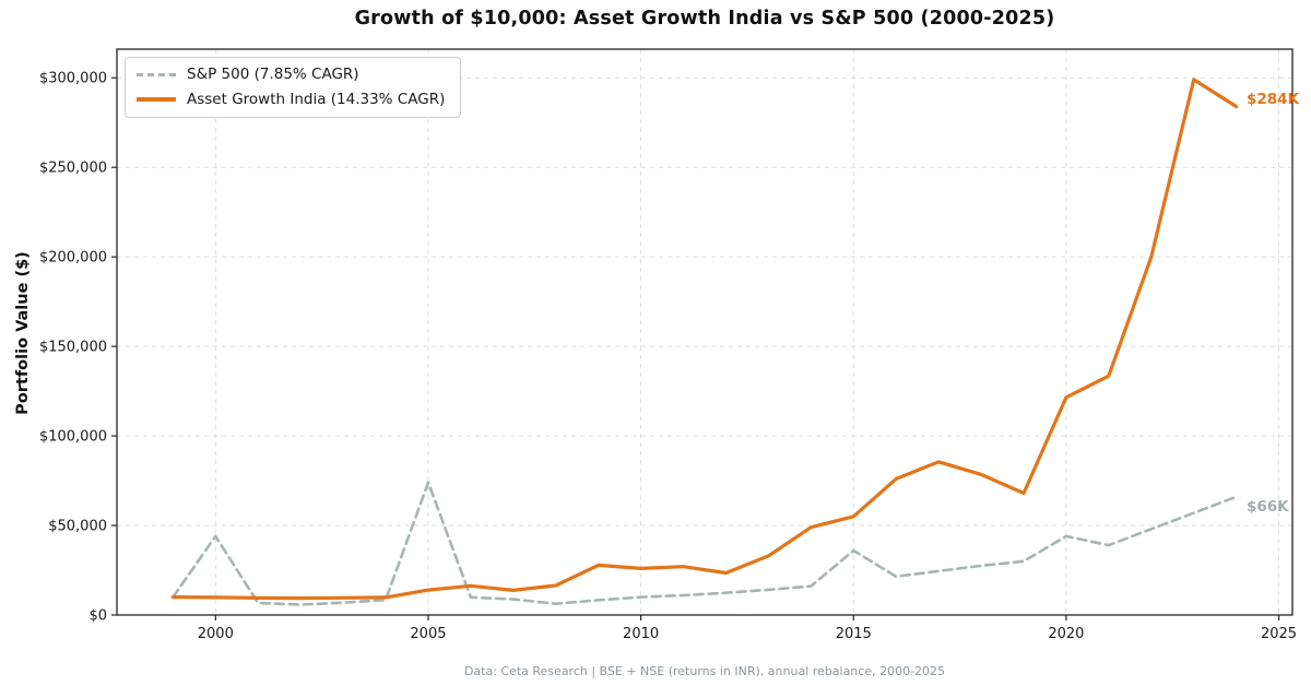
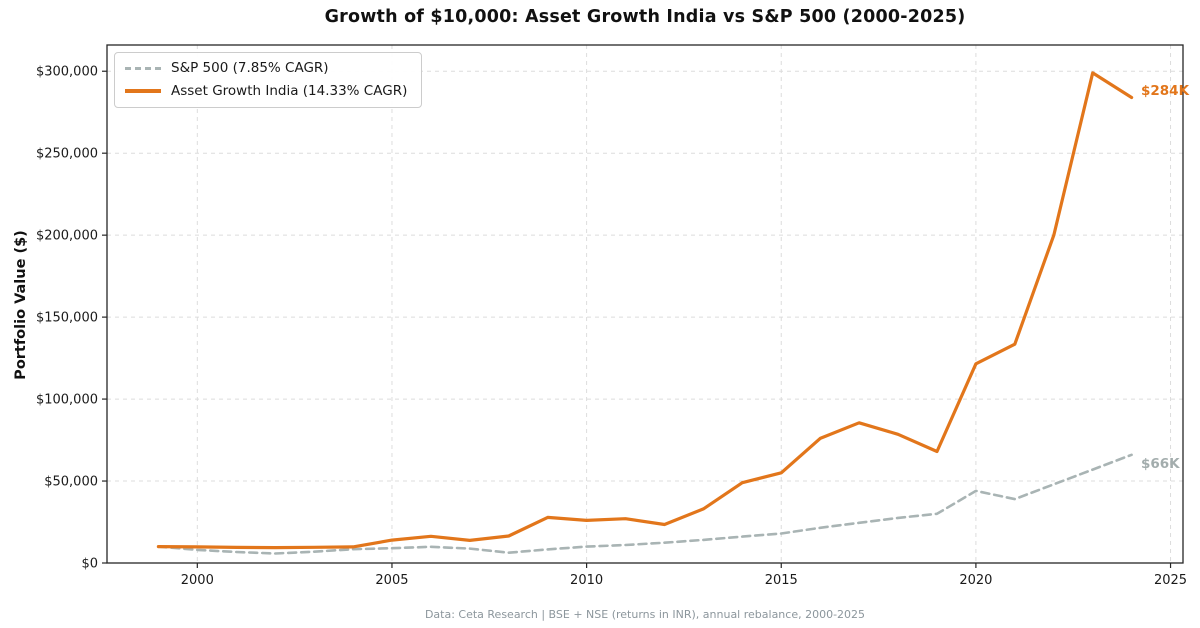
S&P 500 (7.85% CAGR)/2000: $44000 -> $8000
S&P 500 (7.85% CAGR)/2005: $74000 -> $9000
S&P 500 (7.85% CAGR)/2015: $36000 -> $18000
